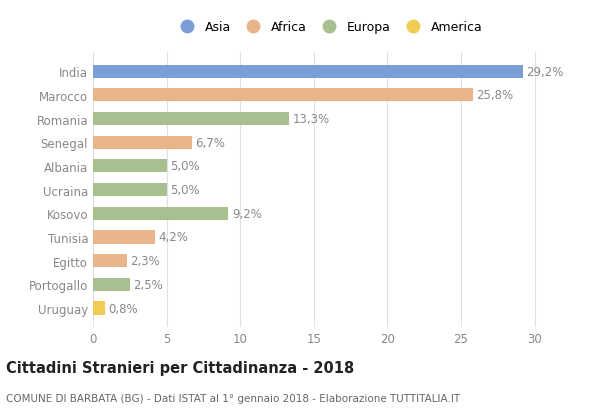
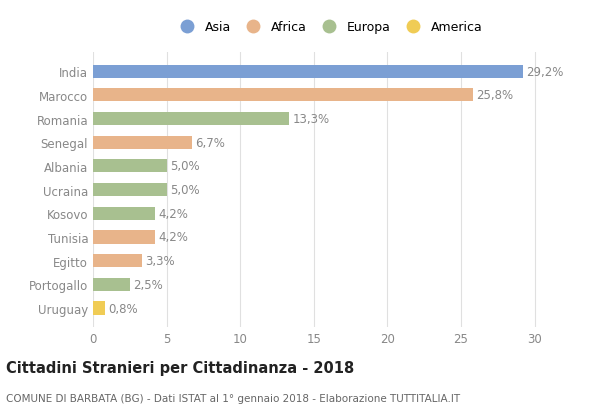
Kosovo: 9,2% -> 4,2%
Egitto: 2,3% -> 3,3%
